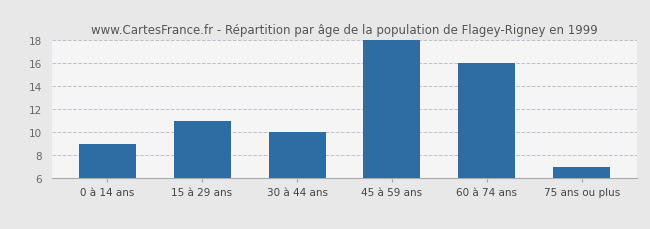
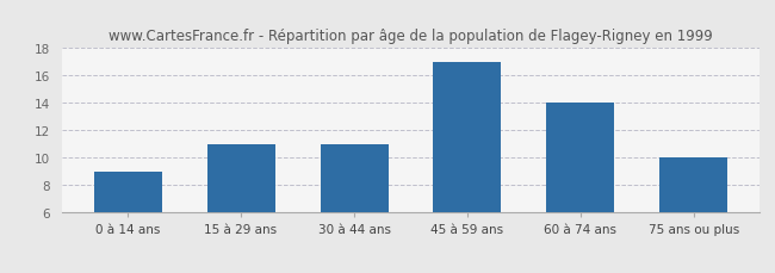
30 à 44 ans: 10 -> 11
45 à 59 ans: 18 -> 17
60 à 74 ans: 16 -> 14
75 ans ou plus: 7 -> 10
